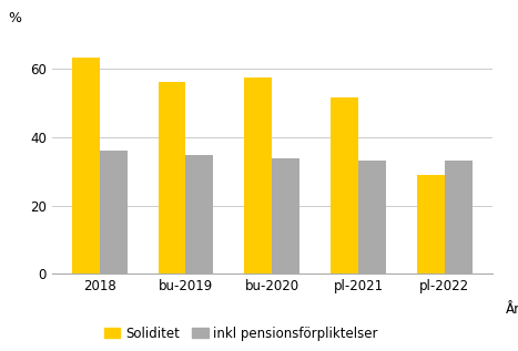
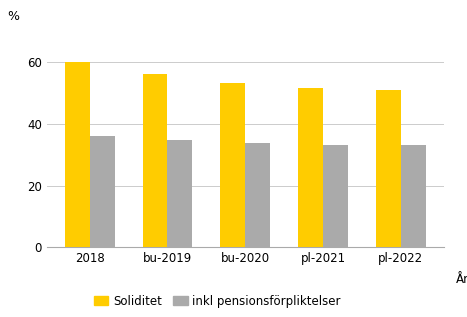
Soliditet/2018: 63.5 -> 60.3
Soliditet/bu-2020: 57.5 -> 53.5
Soliditet/pl-2022: 29.0 -> 51.0
